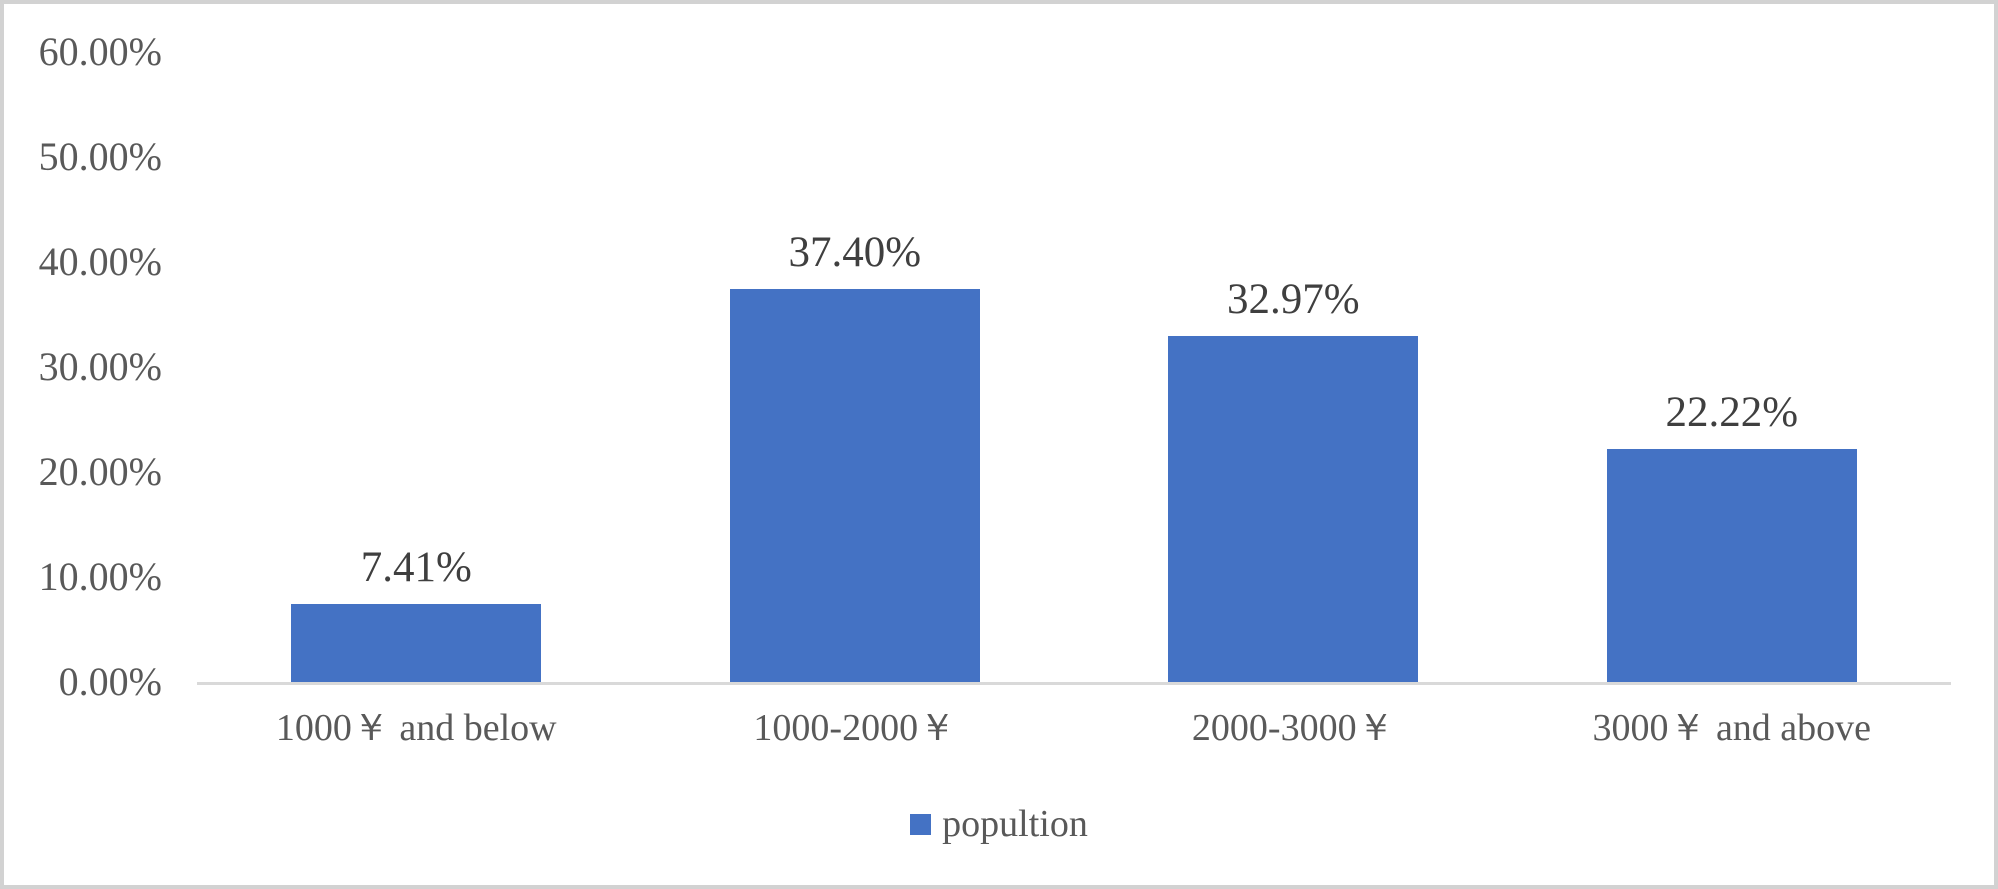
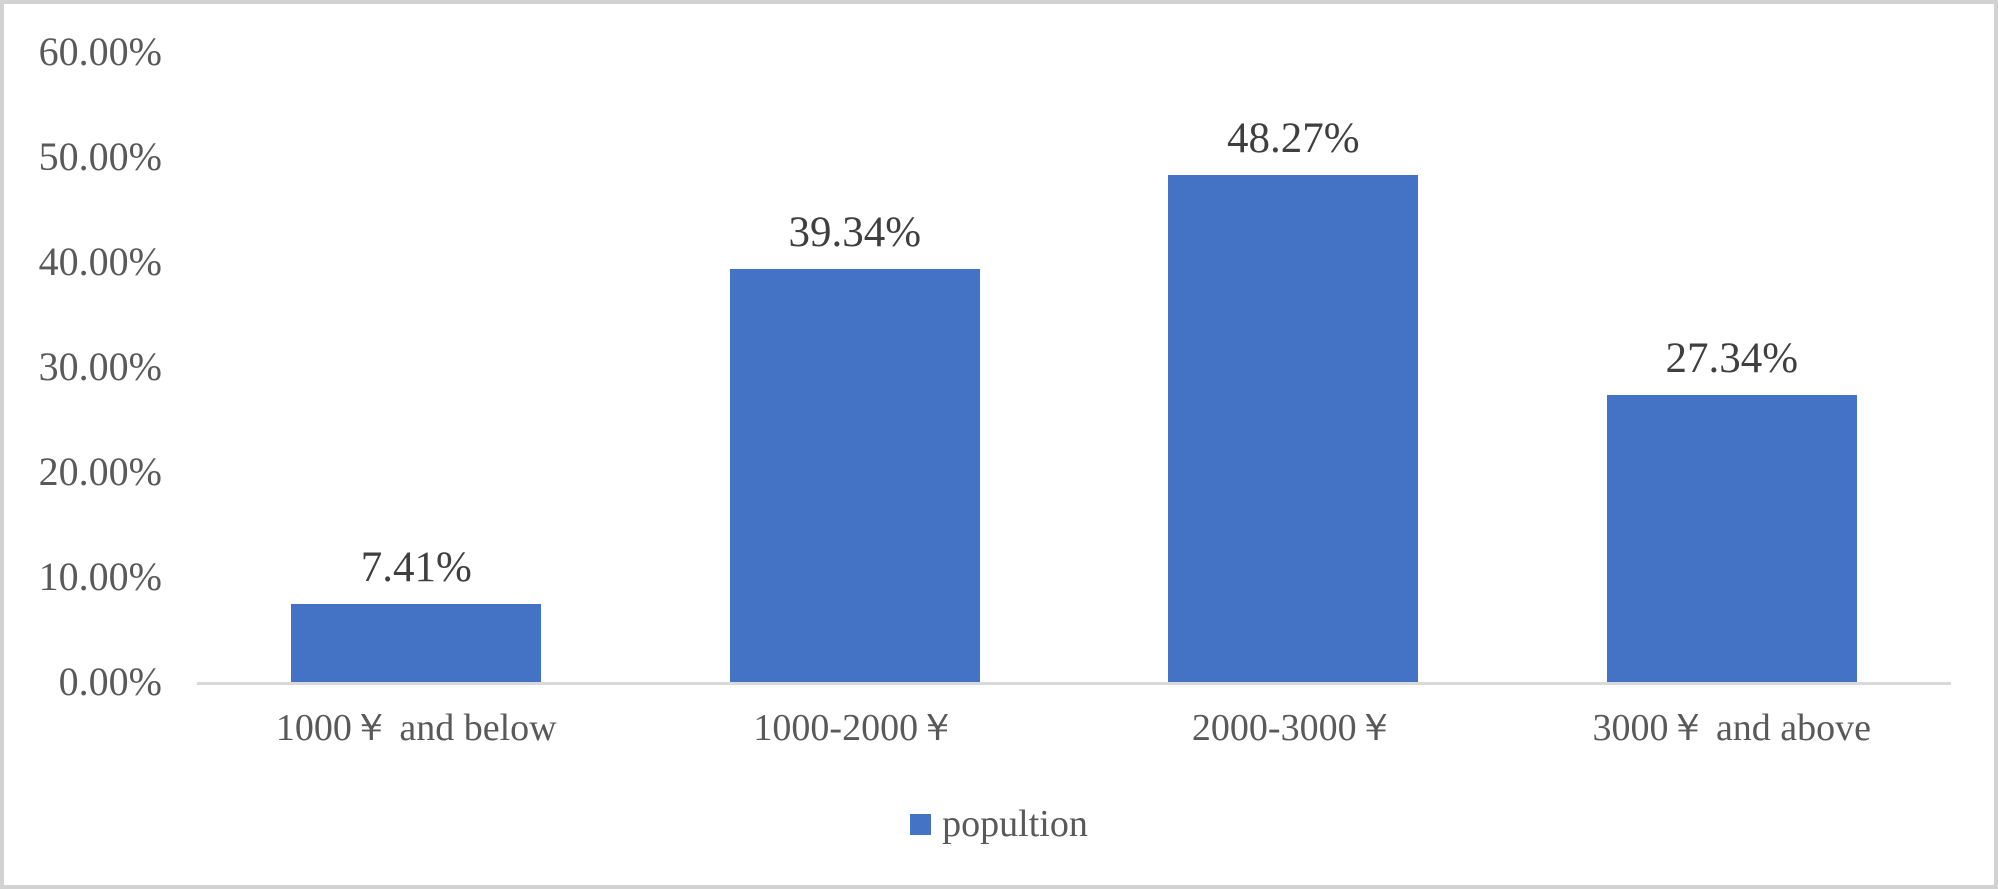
1000-2000￥: 37.40% -> 39.34%
2000-3000￥: 32.97% -> 48.27%
3000￥ and above: 22.22% -> 27.34%
